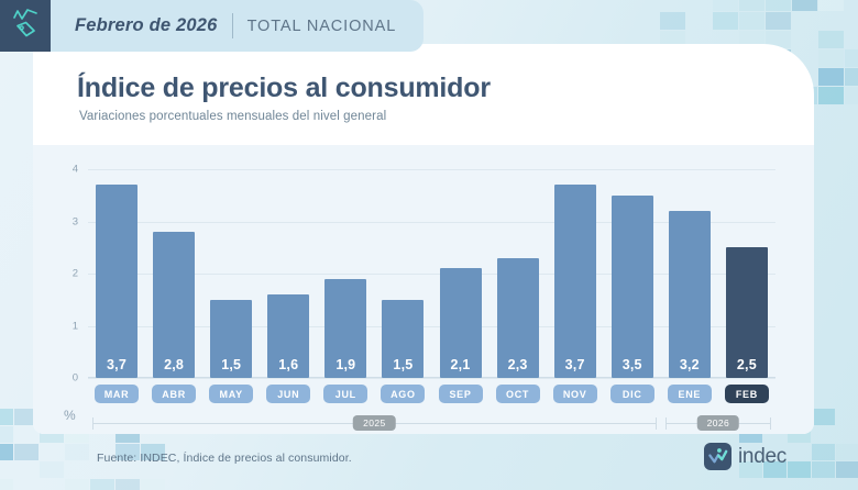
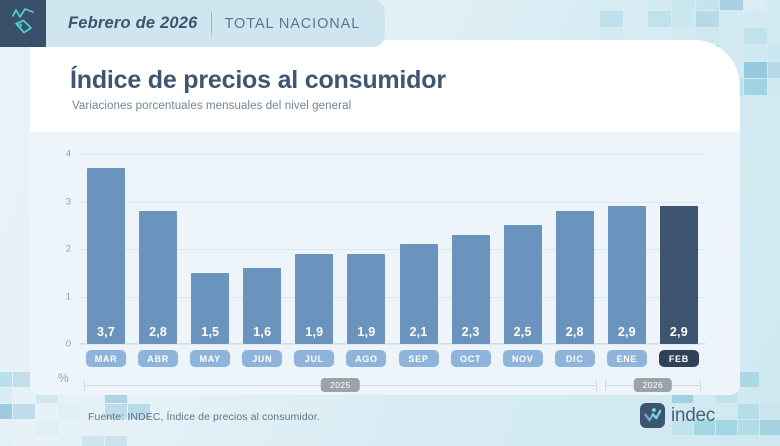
AGO: 1,5 -> 1,9
NOV: 3,7 -> 2,5
DIC: 3,5 -> 2,8
ENE: 3,2 -> 2,9
FEB: 2,5 -> 2,9
